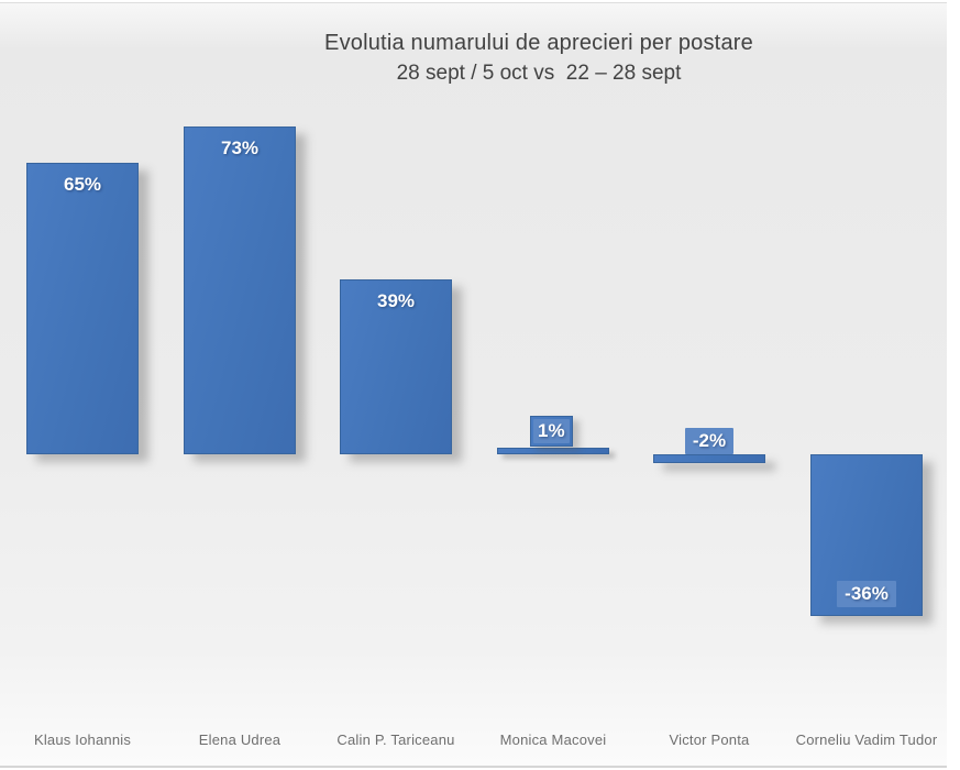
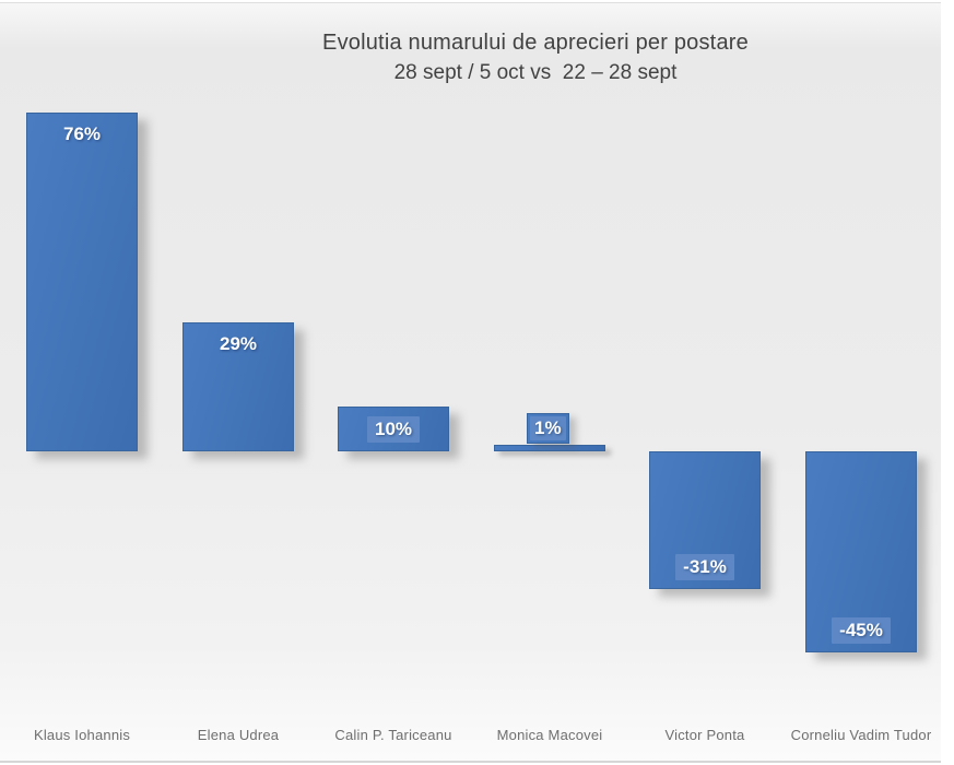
Klaus Iohannis: 65% -> 76%
Elena Udrea: 73% -> 29%
Calin P. Tariceanu: 39% -> 10%
Victor Ponta: -2% -> -31%
Corneliu Vadim Tudor: -36% -> -45%
